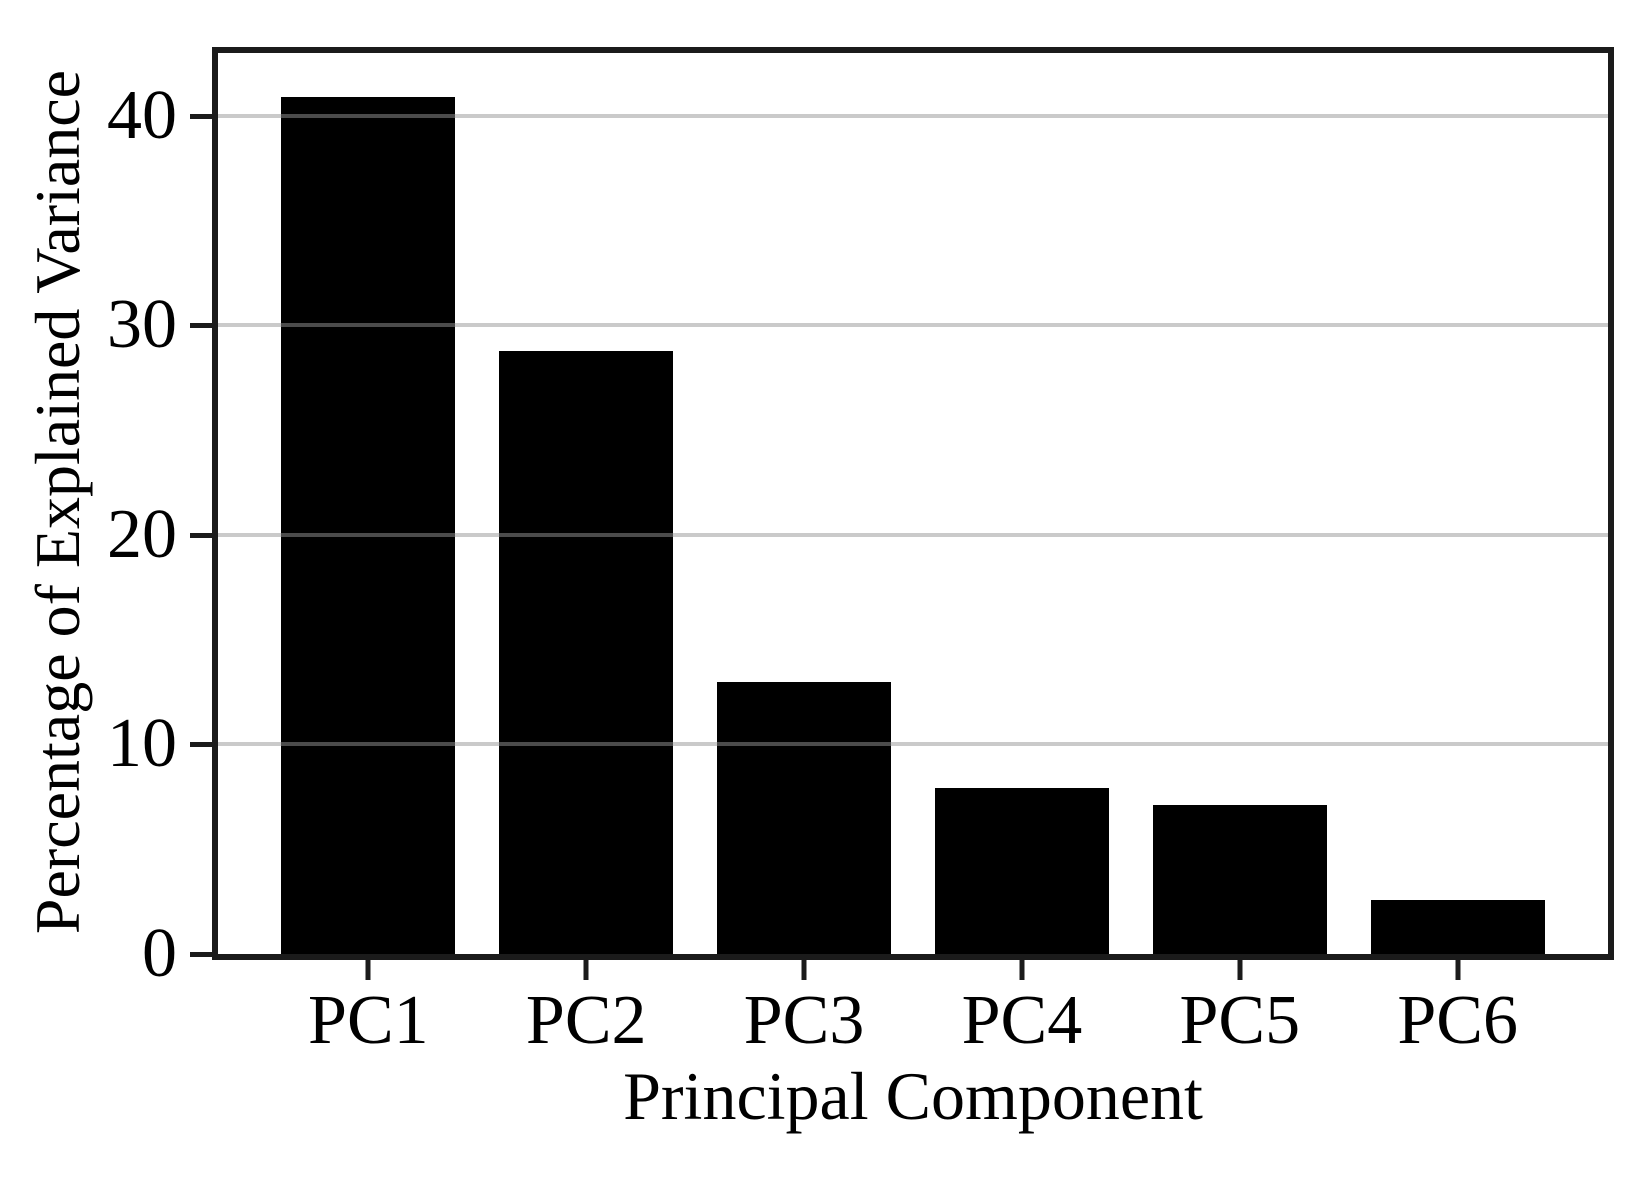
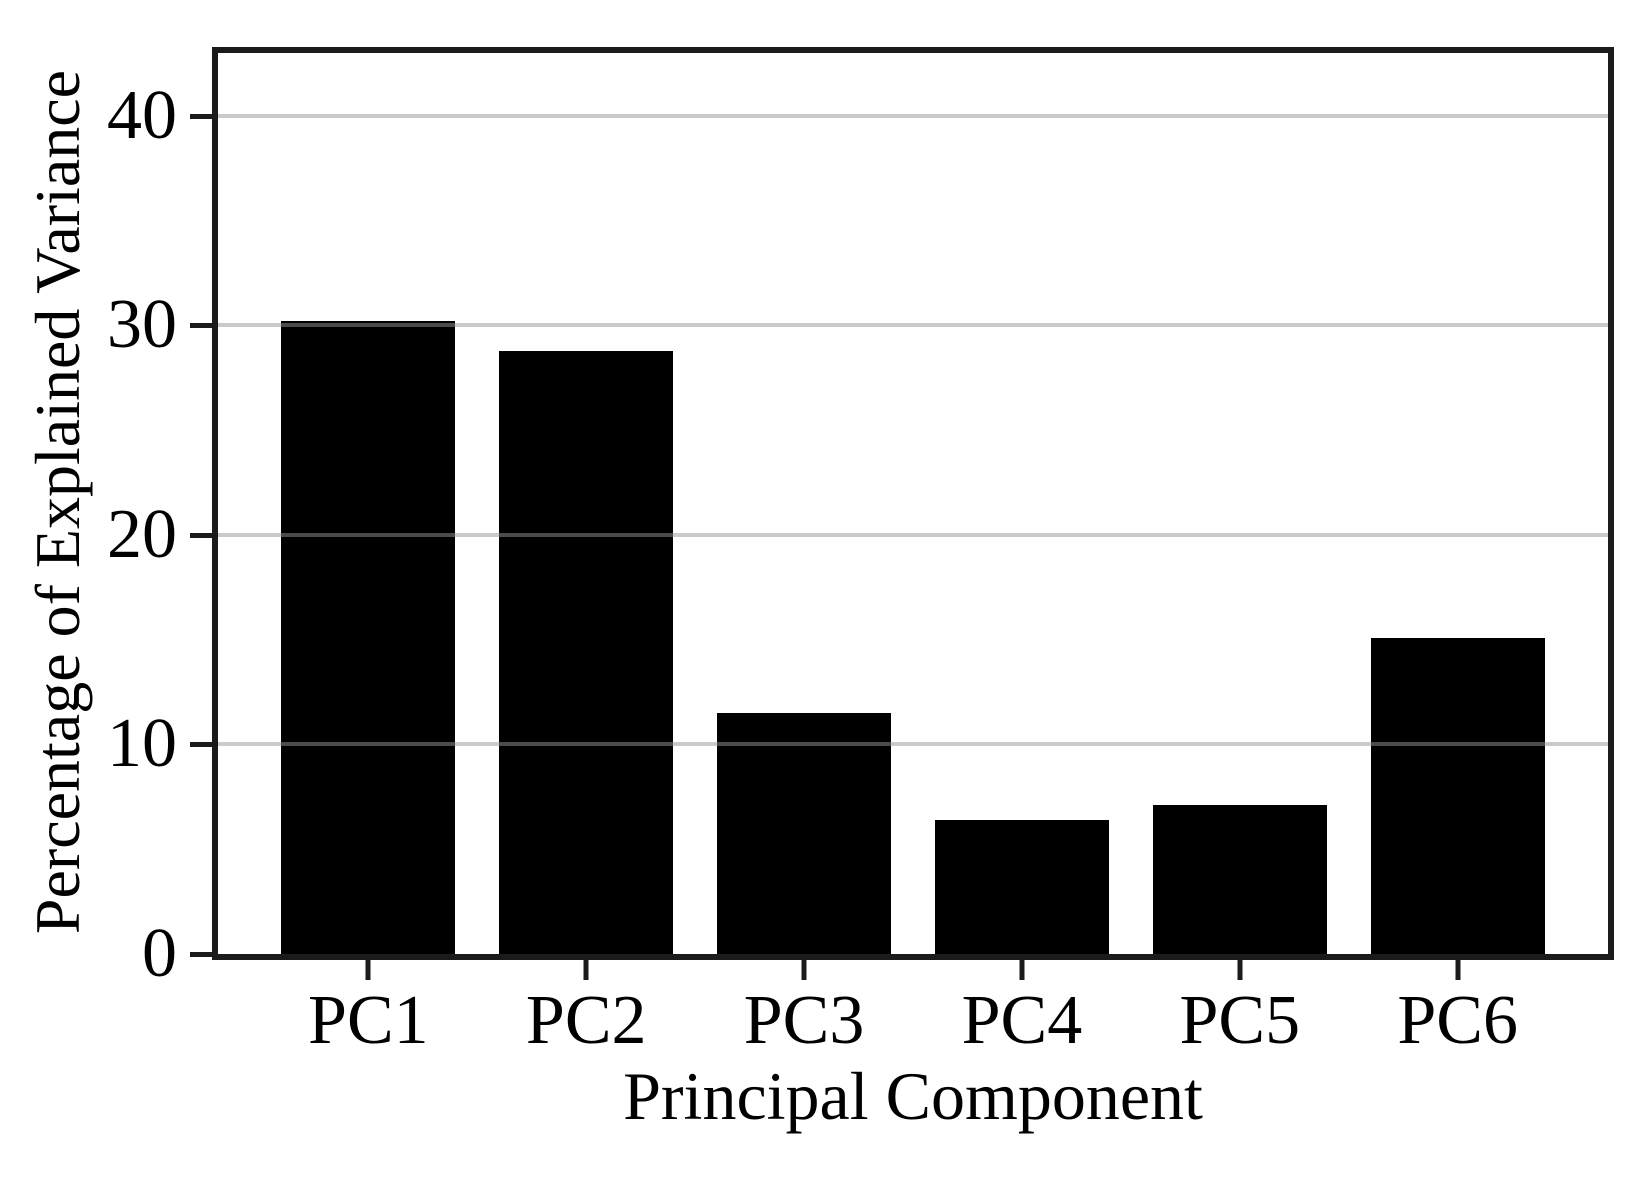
PC1: 40.9 -> 30.2
PC3: 13.0 -> 11.5
PC4: 7.9 -> 6.4
PC6: 2.6 -> 15.1
